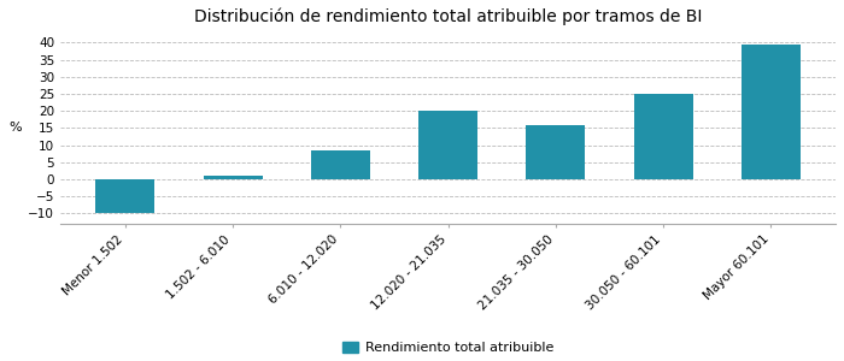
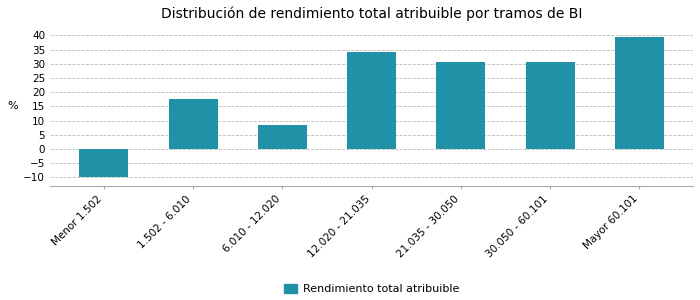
1.502 - 6.010: 1.0 -> 17.5
12.020 - 21.035: 20.0 -> 34.0
21.035 - 30.050: 16.0 -> 30.5
30.050 - 60.101: 25.0 -> 30.5
